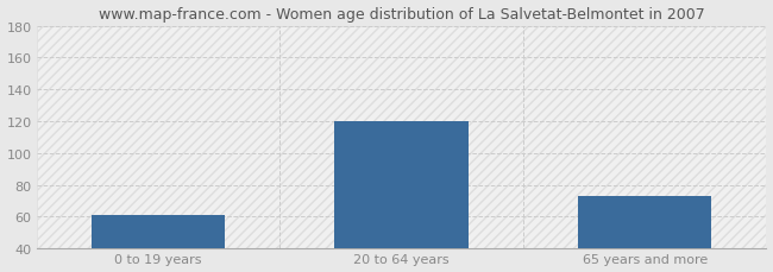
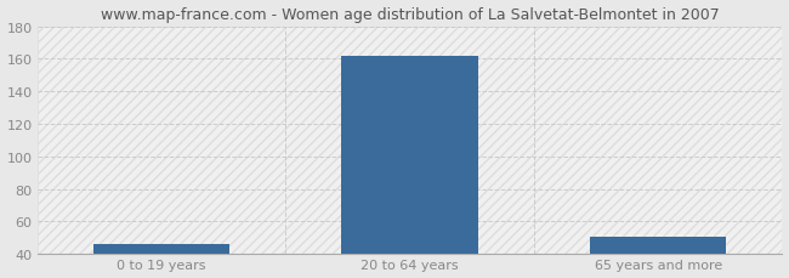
0 to 19 years: 61 -> 46
20 to 64 years: 120 -> 162
65 years and more: 73 -> 51
